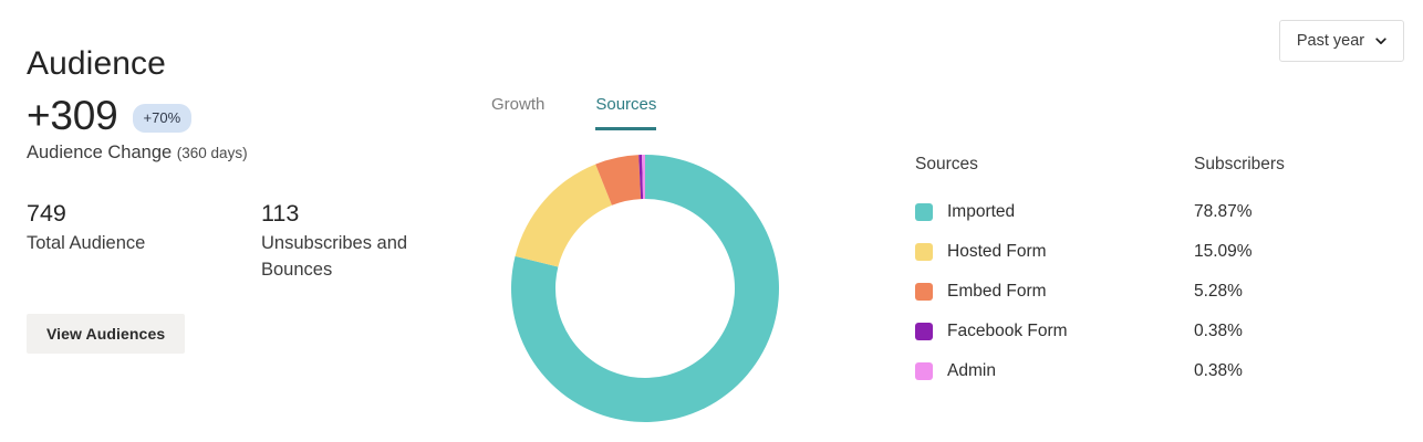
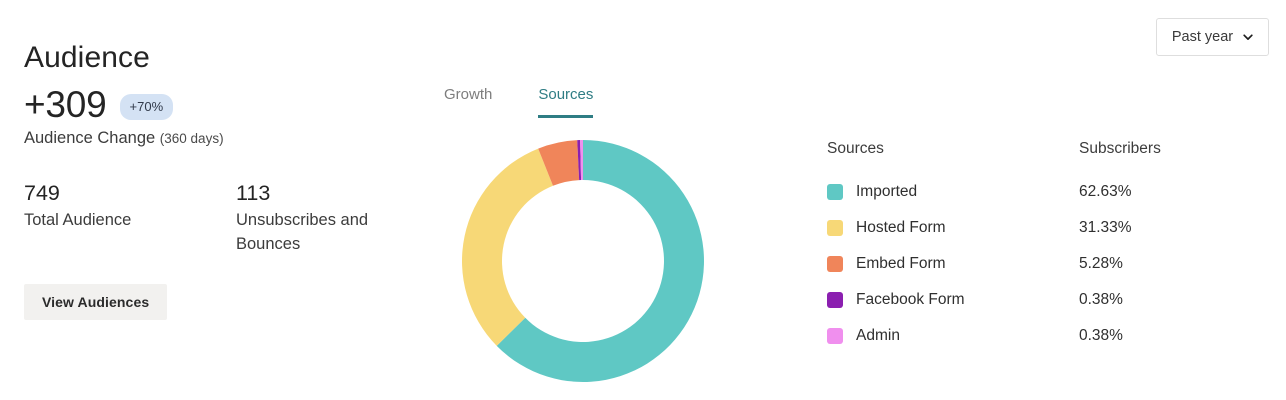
Imported: 78.87% -> 62.63%
Hosted Form: 15.09% -> 31.33%
